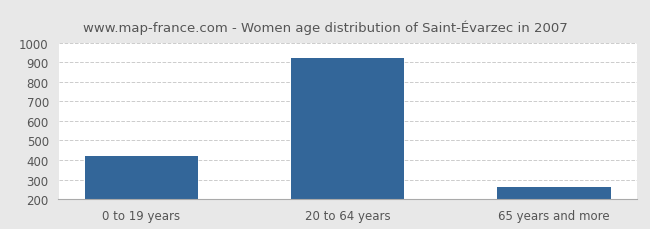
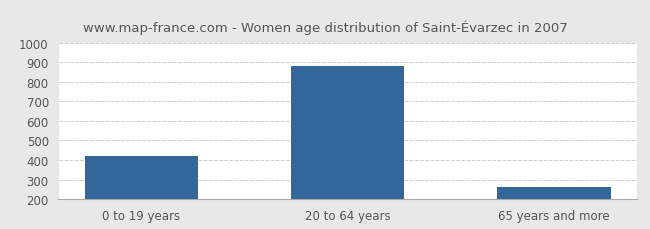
20 to 64 years: 920 -> 880
